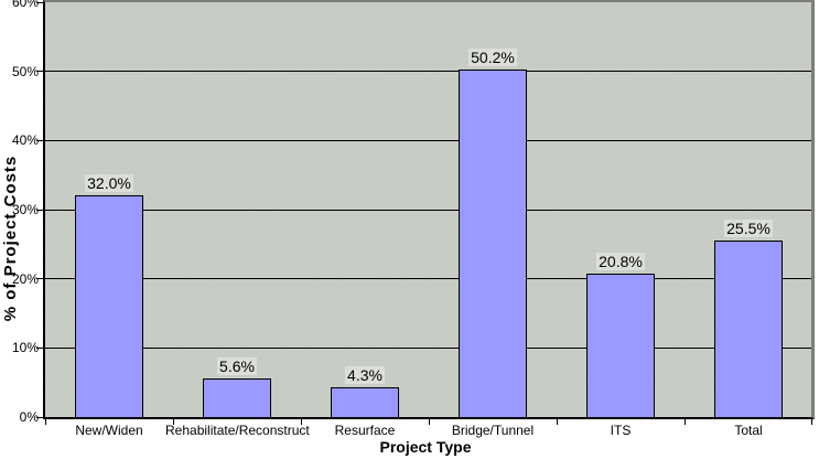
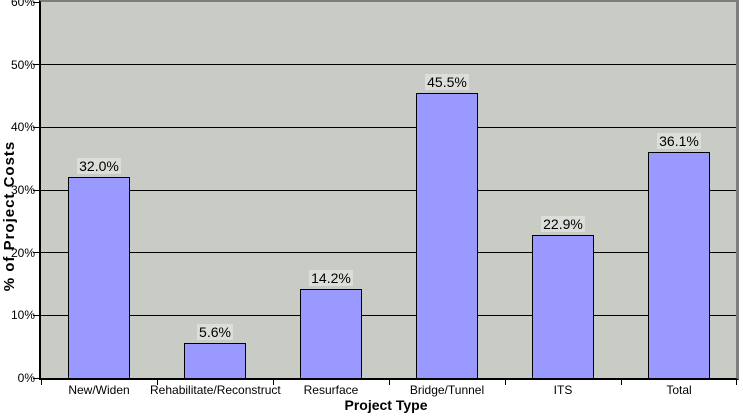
Resurface: 4.3% -> 14.2%
Bridge/Tunnel: 50.2% -> 45.5%
ITS: 20.8% -> 22.9%
Total: 25.5% -> 36.1%
